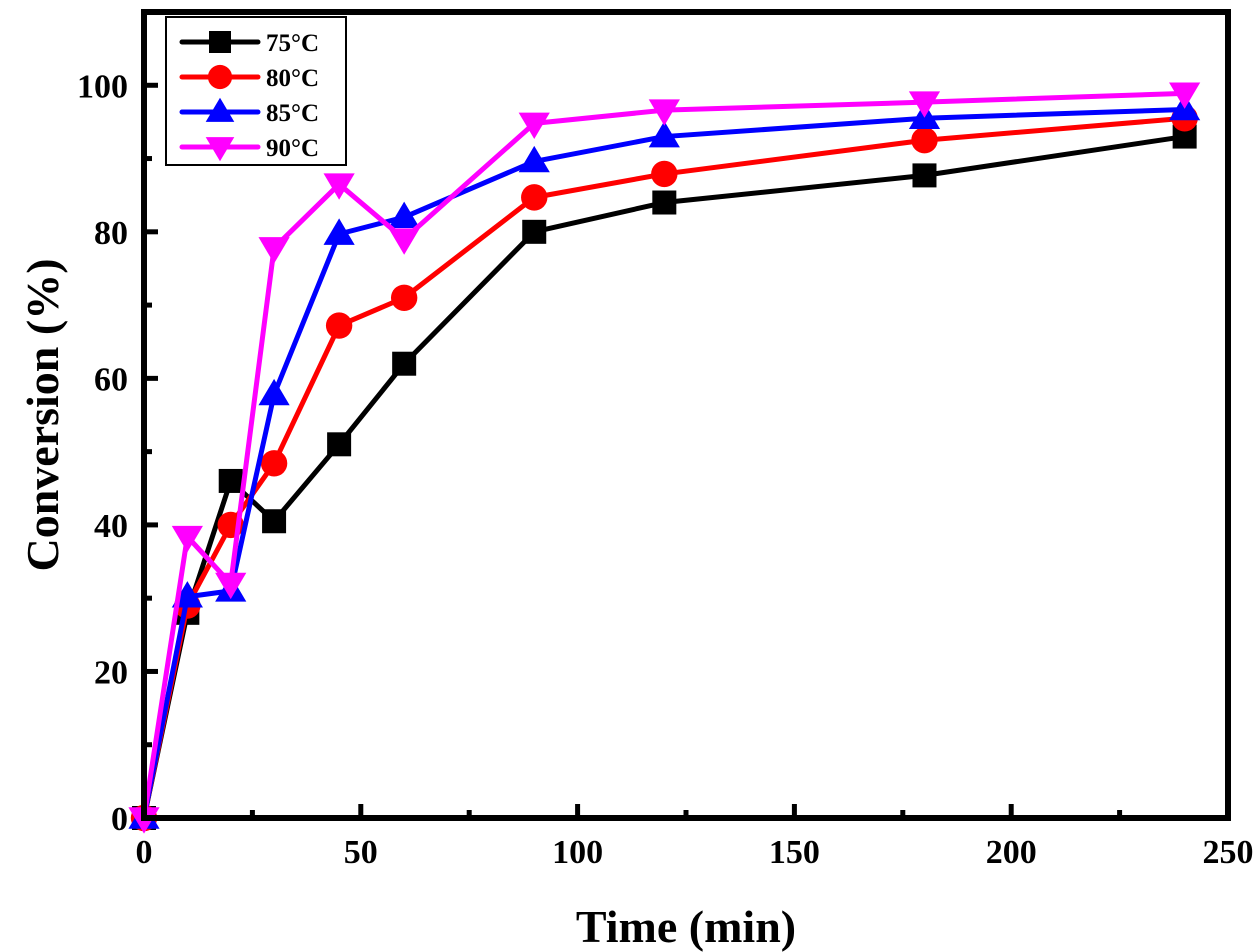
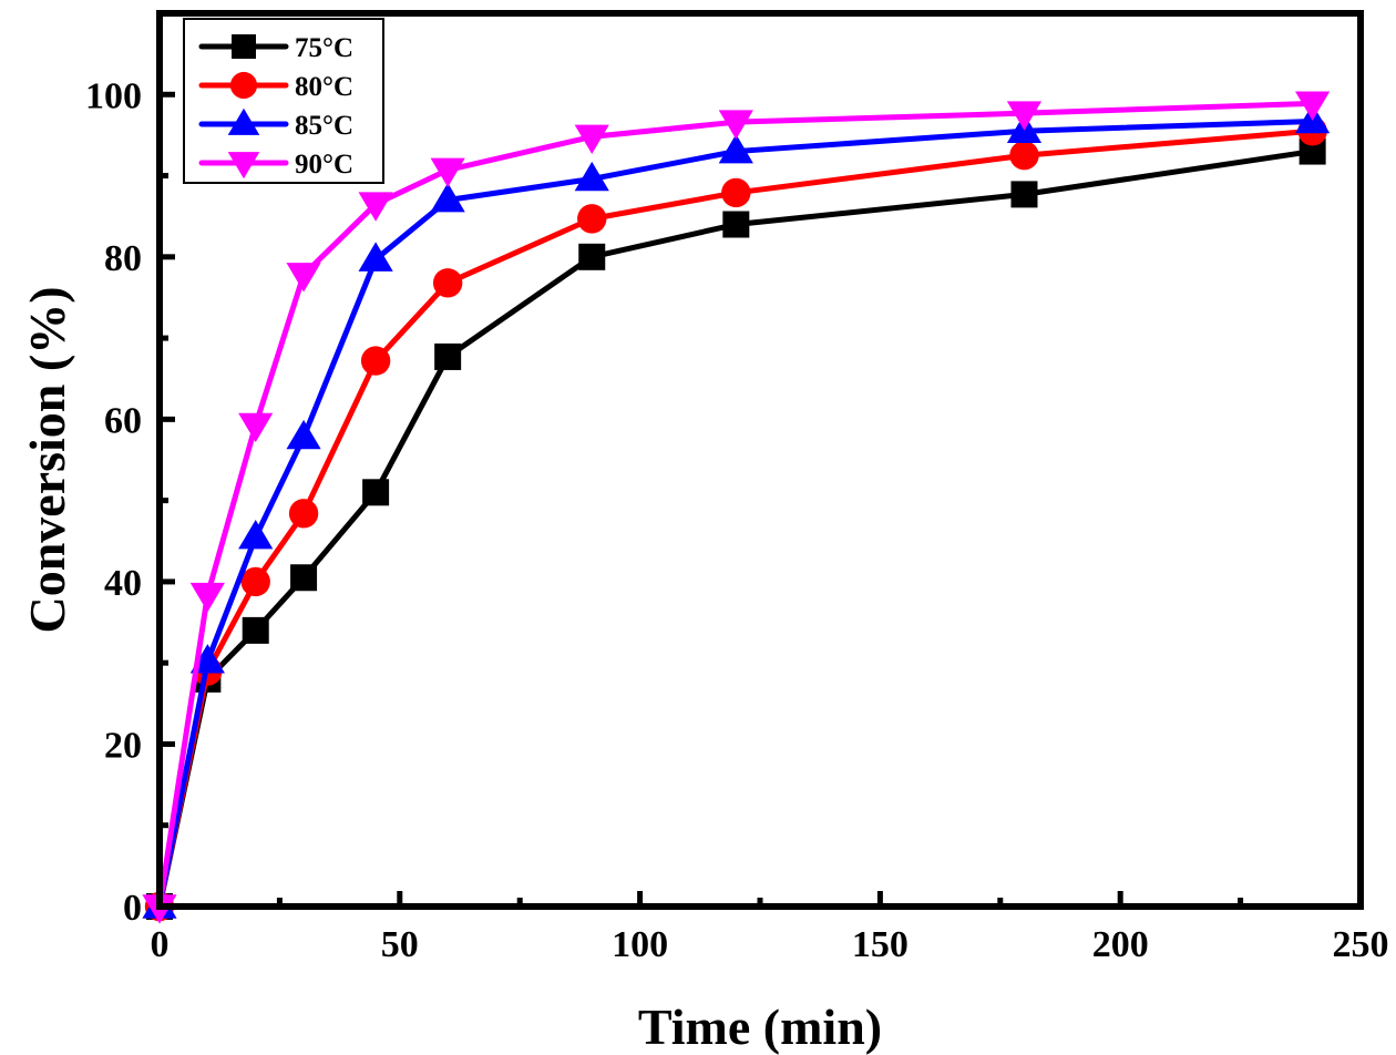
75°C/20: 46 -> 34
85°C/20: 31 -> 46
90°C/20: 32 -> 59
75°C/60: 62 -> 68
80°C/60: 71 -> 77
85°C/60: 82 -> 87
90°C/60: 79 -> 91
